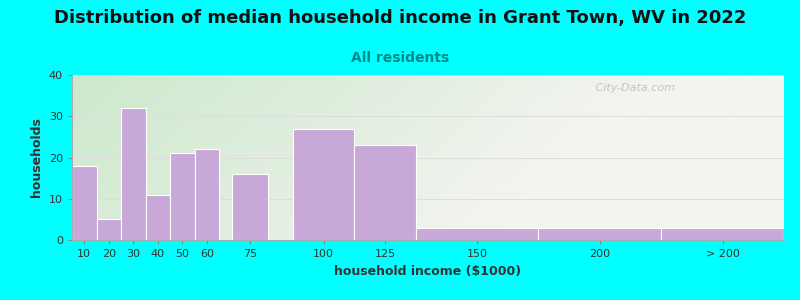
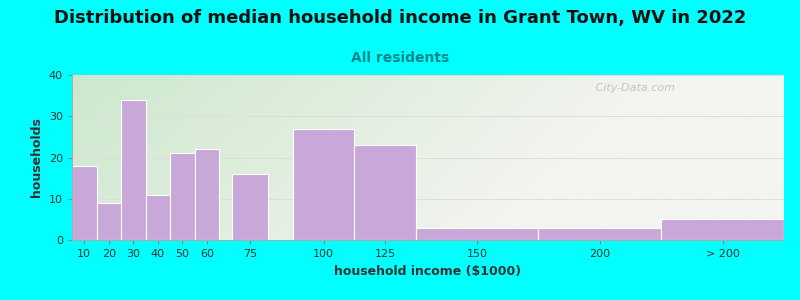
20: 5 -> 9
30: 32 -> 34
> 200: 3 -> 5
